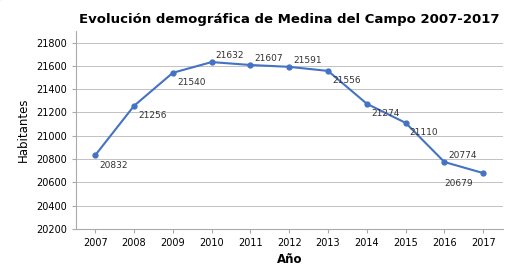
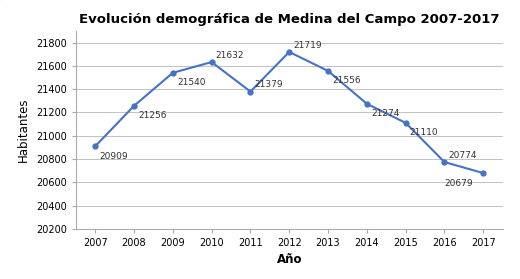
2007: 20832 -> 20909
2011: 21607 -> 21379
2012: 21591 -> 21719
